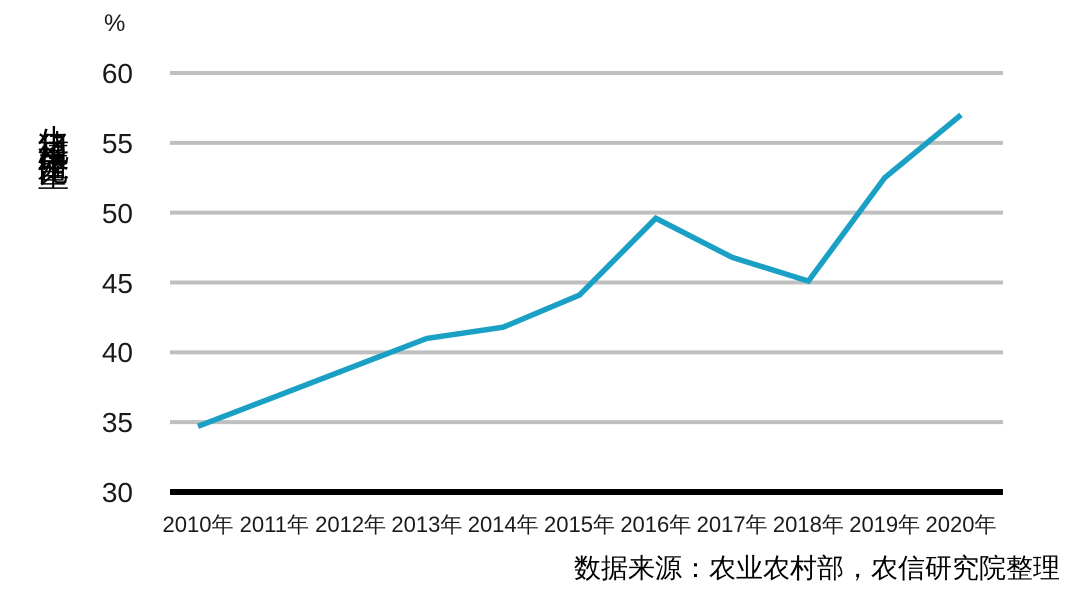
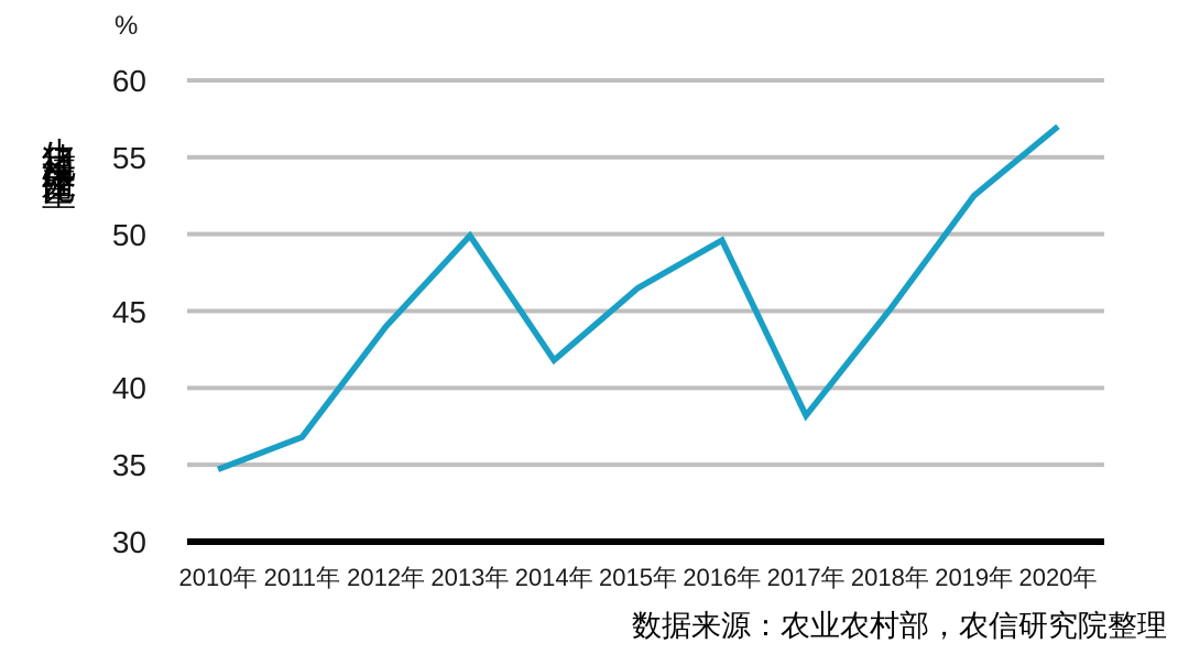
2012年: 38.9 -> 44.0
2013年: 41.0 -> 49.9
2015年: 44.1 -> 46.5
2017年: 46.8 -> 38.2
